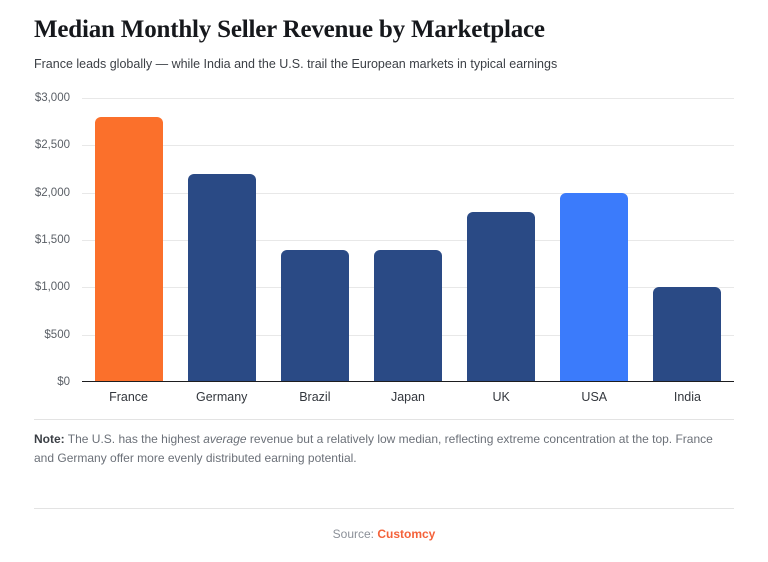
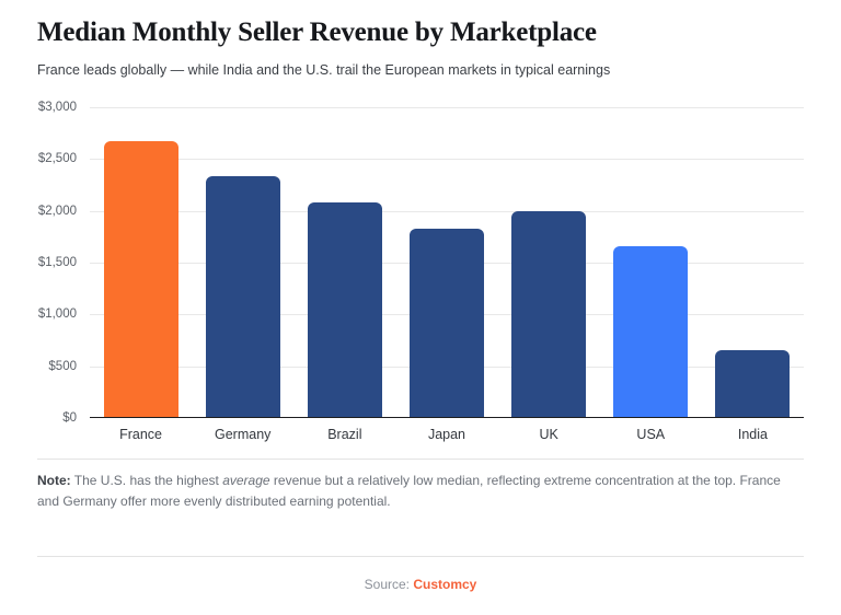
France: $2800 -> $2700
Germany: $2200 -> $2300
Brazil: $1400 -> $2100
Japan: $1400 -> $1800
UK: $1800 -> $2000
USA: $2000 -> $1700
India: $1000 -> $700
